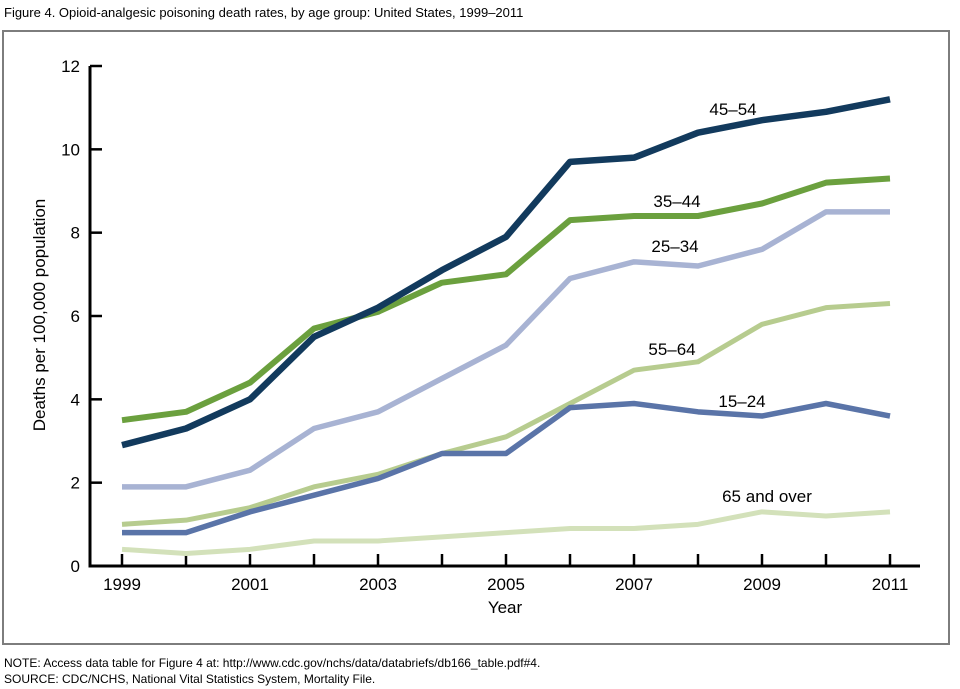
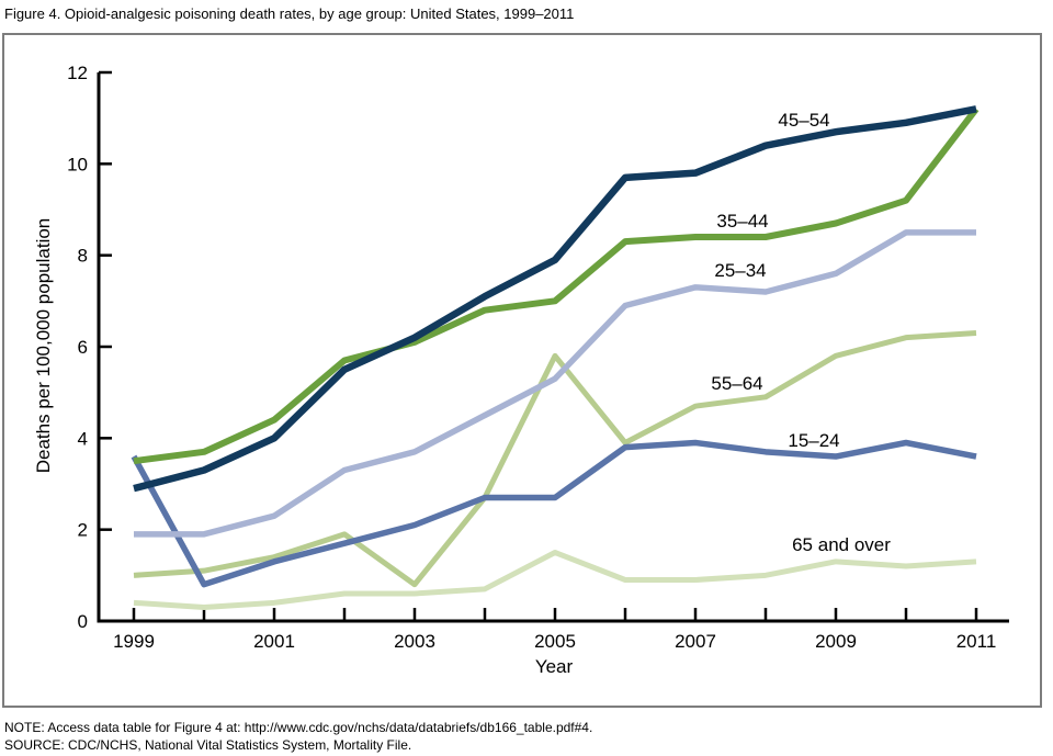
15–24/1999: 0.8 -> 3.6
55–64/2003: 2.2 -> 0.8
65 and over/2005: 0.8 -> 1.5
55–64/2005: 3.1 -> 5.8
35–44/2011: 9.3 -> 11.2
